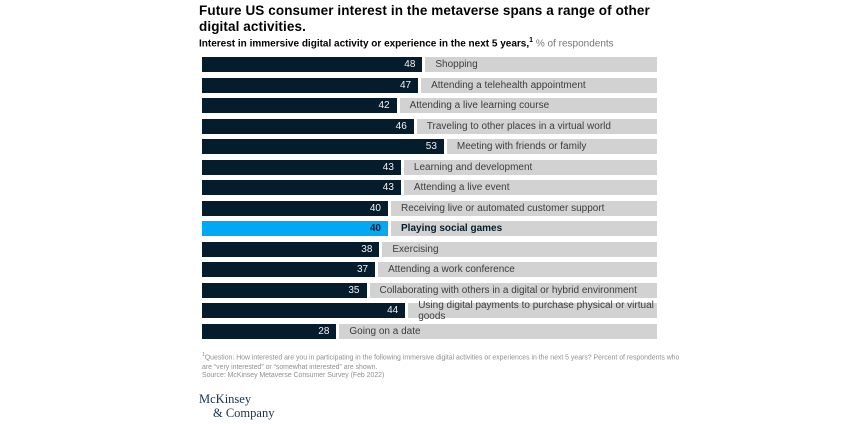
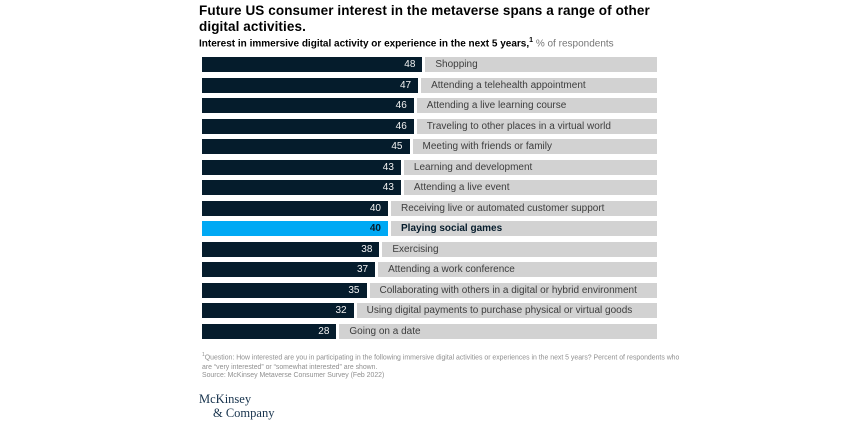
Attending a live learning course: 42 -> 46
Meeting with friends or family: 53 -> 45
Using digital payments to purchase physical or virtual goods: 44 -> 32
